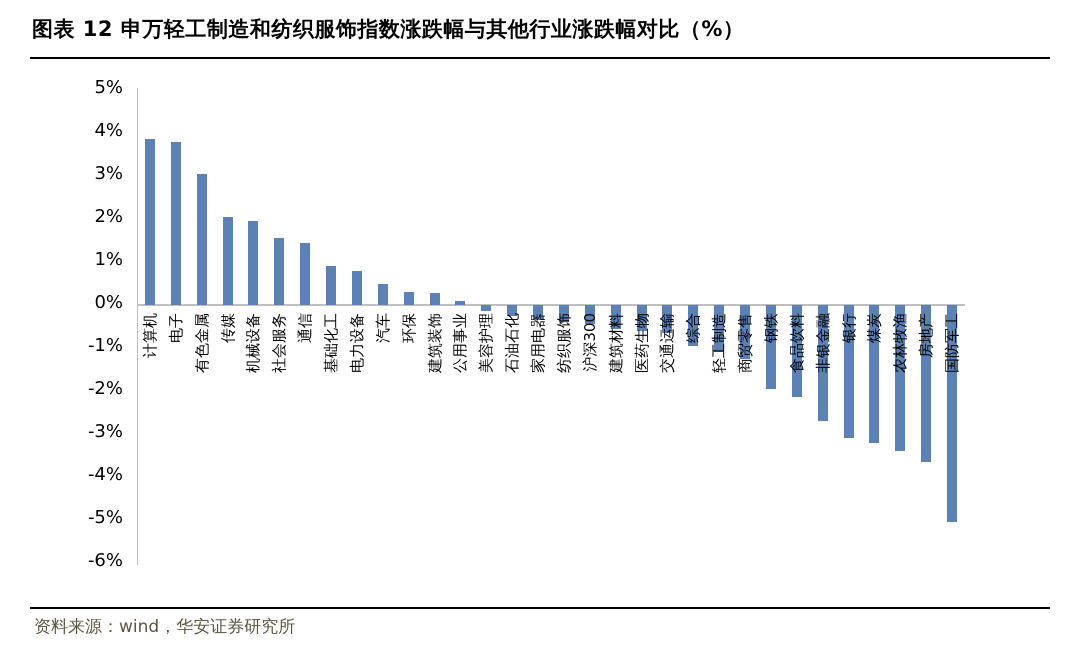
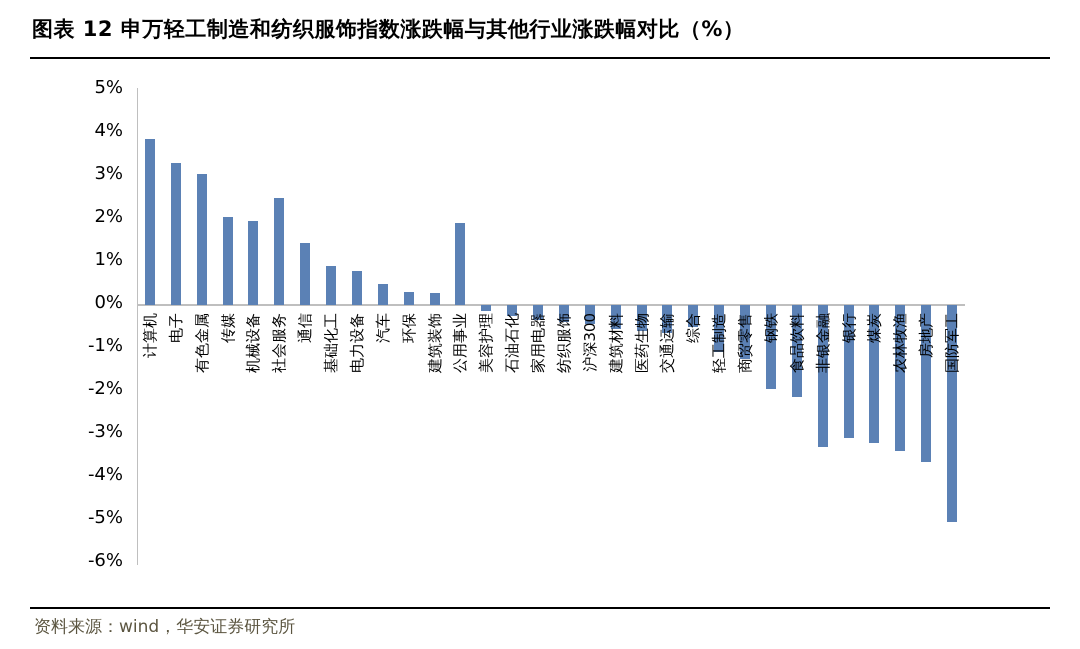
电子: 3.8% -> 3.3%
社会服务: 1.6% -> 2.5%
公用事业: 0.1% -> 1.9%
综合: -0.9% -> -0.5%
非银金融: -2.7% -> -3.3%
